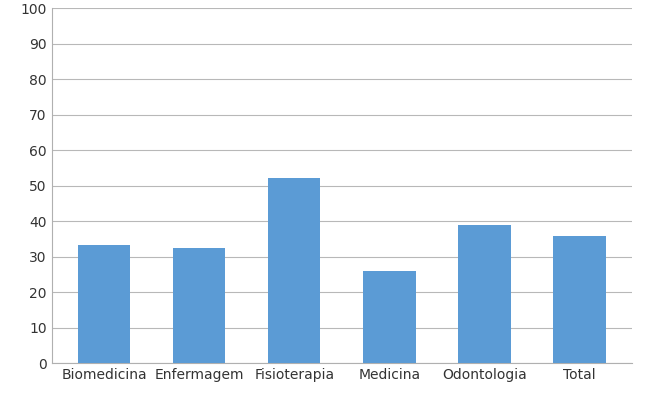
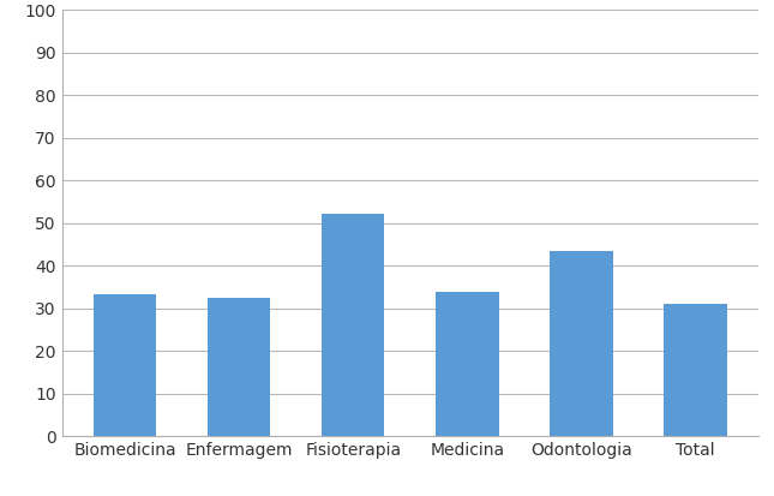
Medicina: 26.0 -> 34.0
Odontologia: 38.9 -> 43.5
Total: 35.9 -> 31.0
